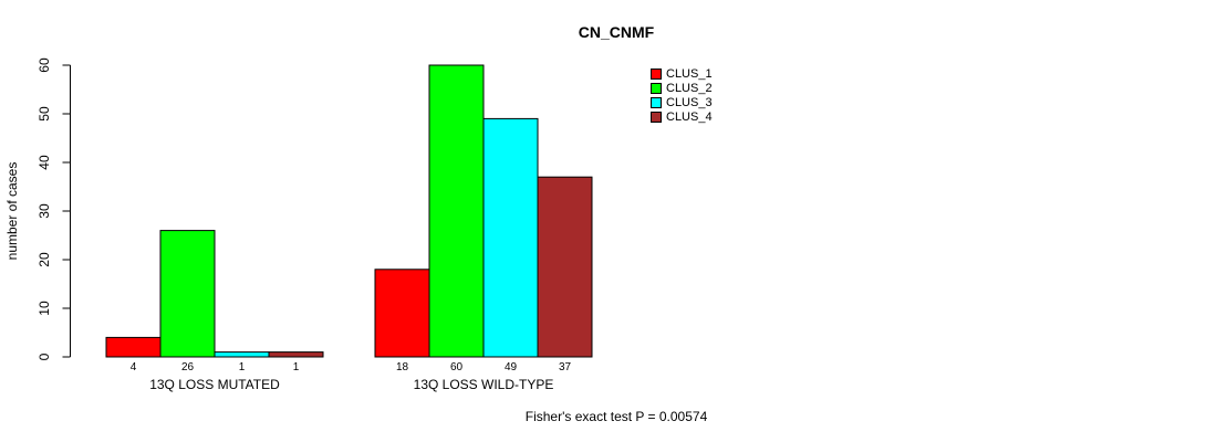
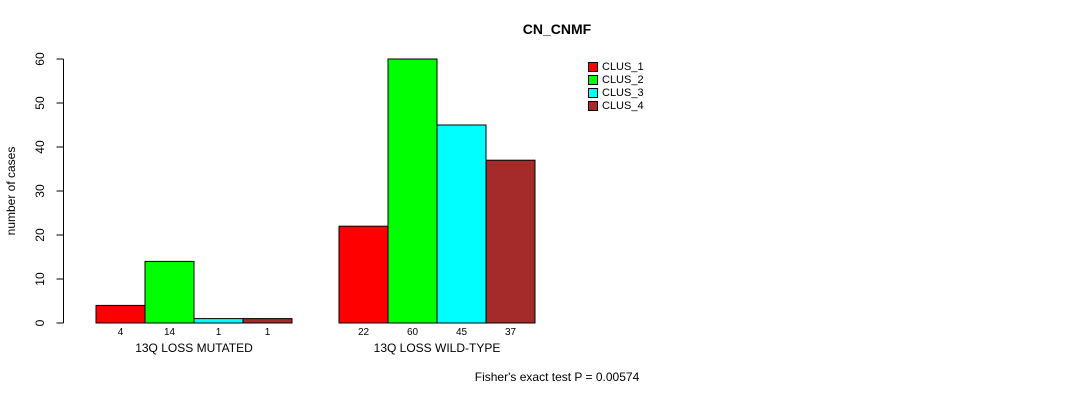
CLUS_2/13Q LOSS MUTATED: 26 -> 14
CLUS_1/13Q LOSS WILD-TYPE: 18 -> 22
CLUS_3/13Q LOSS WILD-TYPE: 49 -> 45
